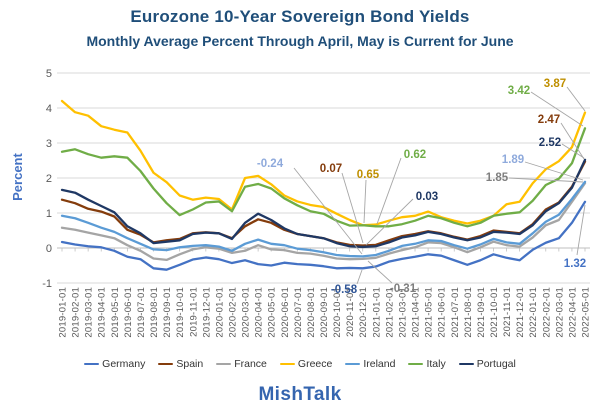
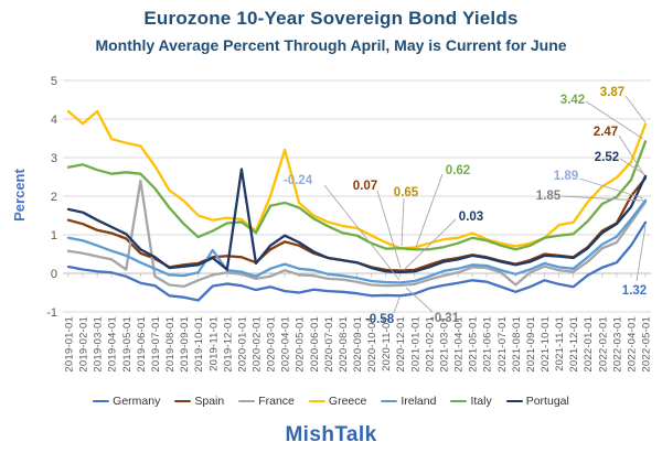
Greece/2019-03-01: 3.8 -> 4.2
France/2019-05-01: 0.3 -> 0.1
France/2019-06-01: 0.1 -> 2.4
Germany/2019-10-01: -0.5 -> -0.7
Ireland/2019-11-01: 0.1 -> 0.6
Portugal/2019-12-01: 0.4 -> 0.1
Portugal/2020-01-01: 0.4 -> 2.7
Greece/2020-04-01: 2.1 -> 3.2
France/2021-08-01: -0.1 -> -0.3
Spain/2022-04-01: 1.8 -> 2.0
